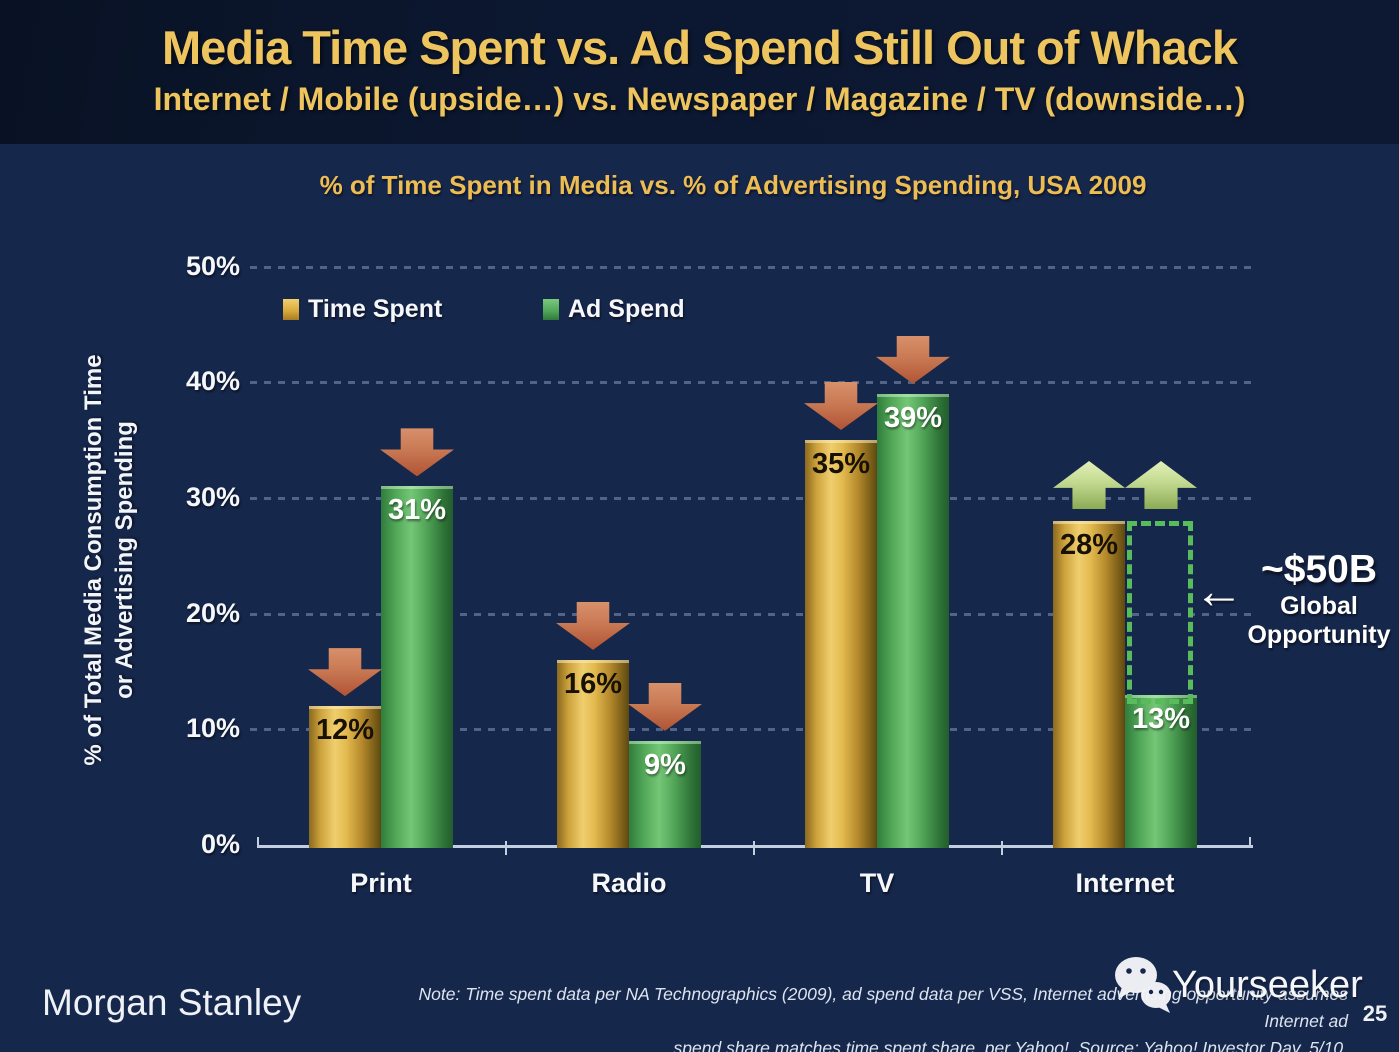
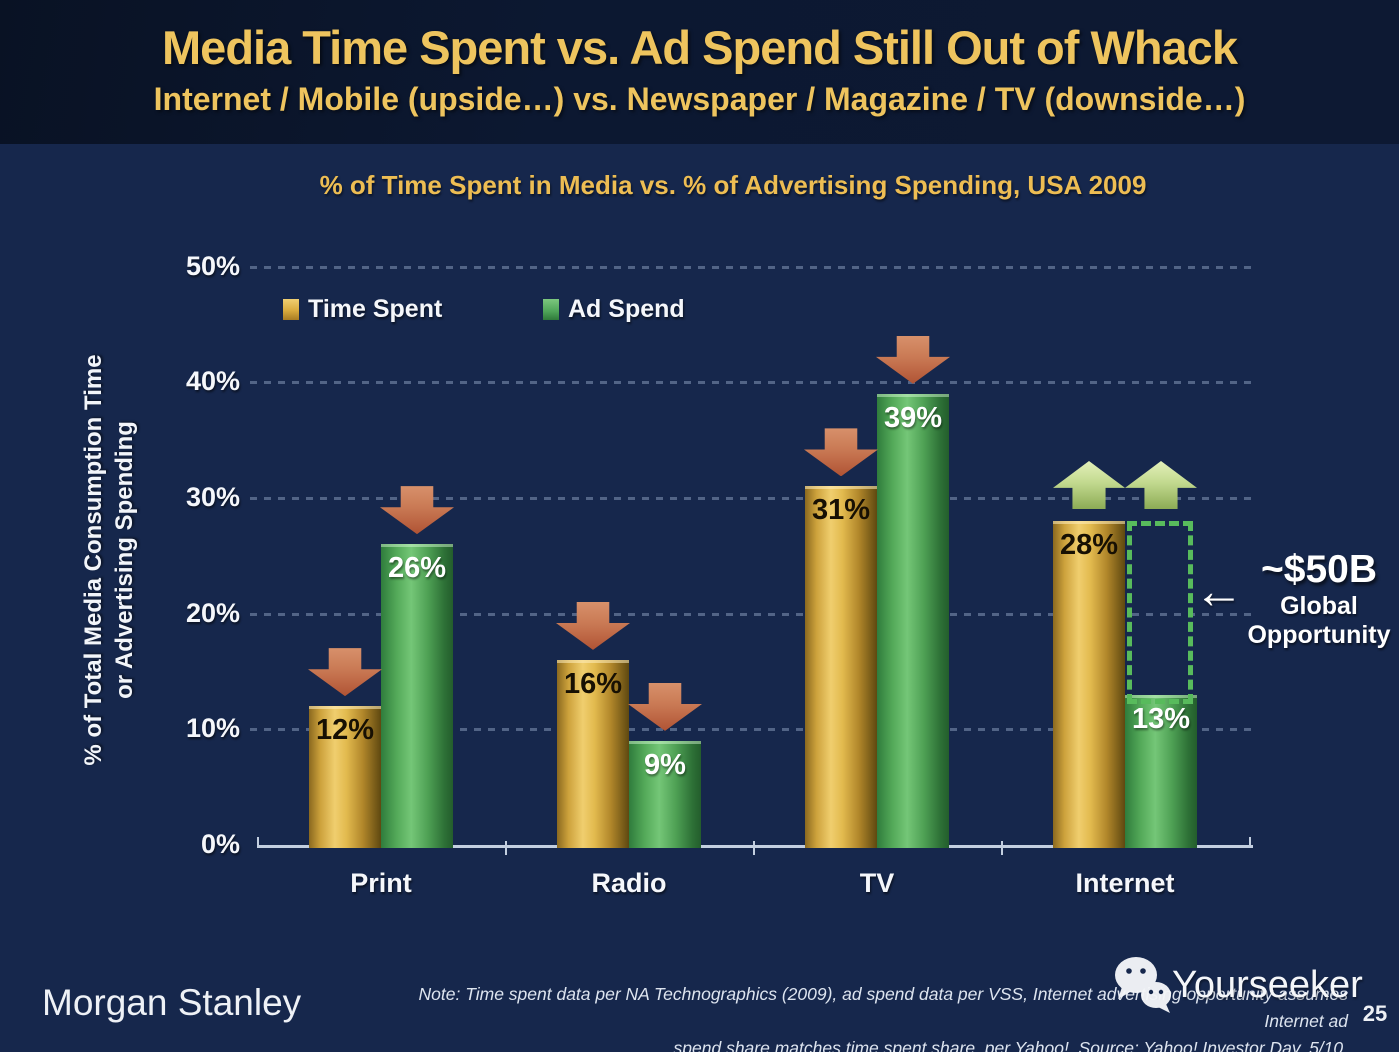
Ad Spend/Print: 31% -> 26%
Time Spent/TV: 35% -> 31%
